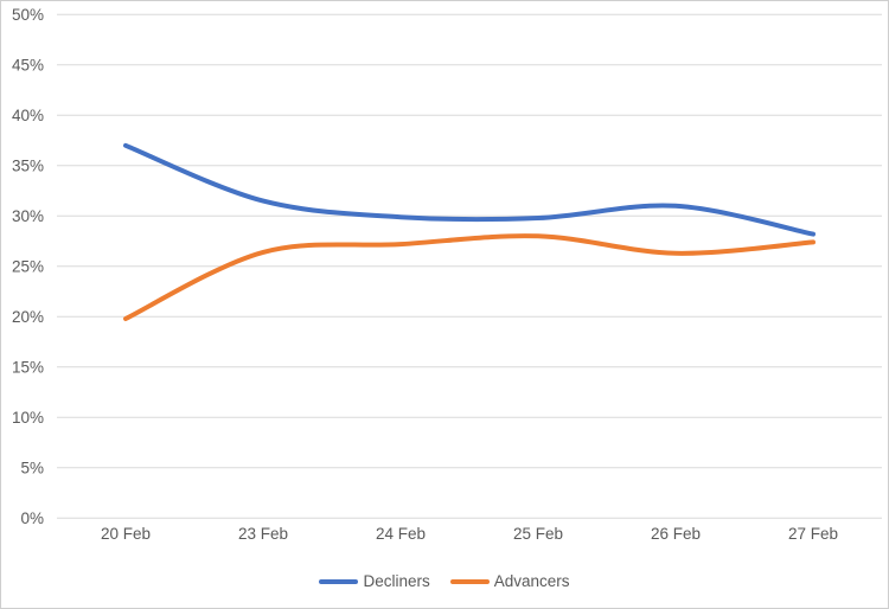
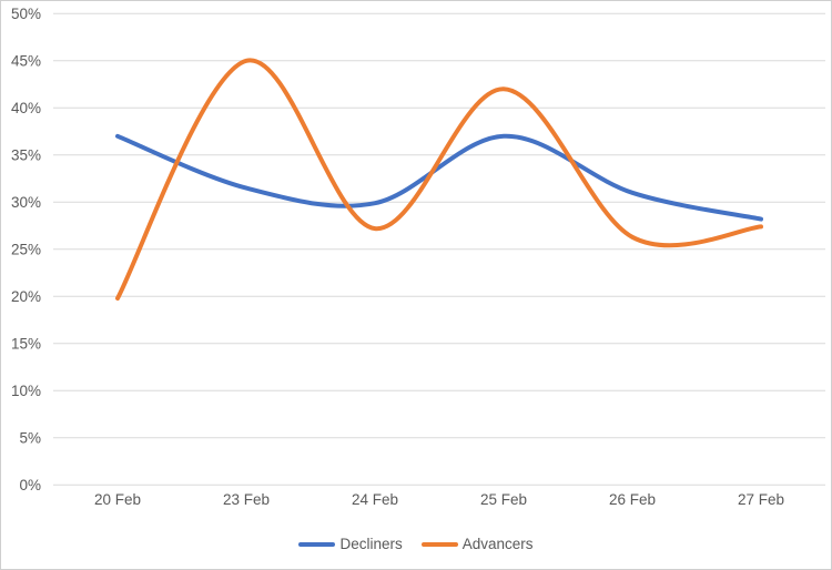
Advancers/23 Feb: 26% -> 45%
Decliners/25 Feb: 30% -> 37%
Advancers/25 Feb: 28% -> 42%
